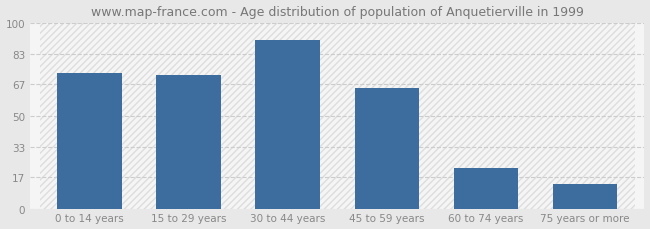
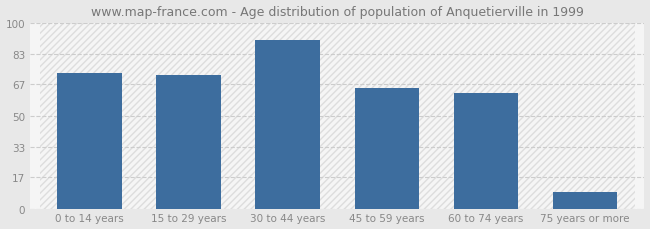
60 to 74 years: 22 -> 62
75 years or more: 13 -> 9
